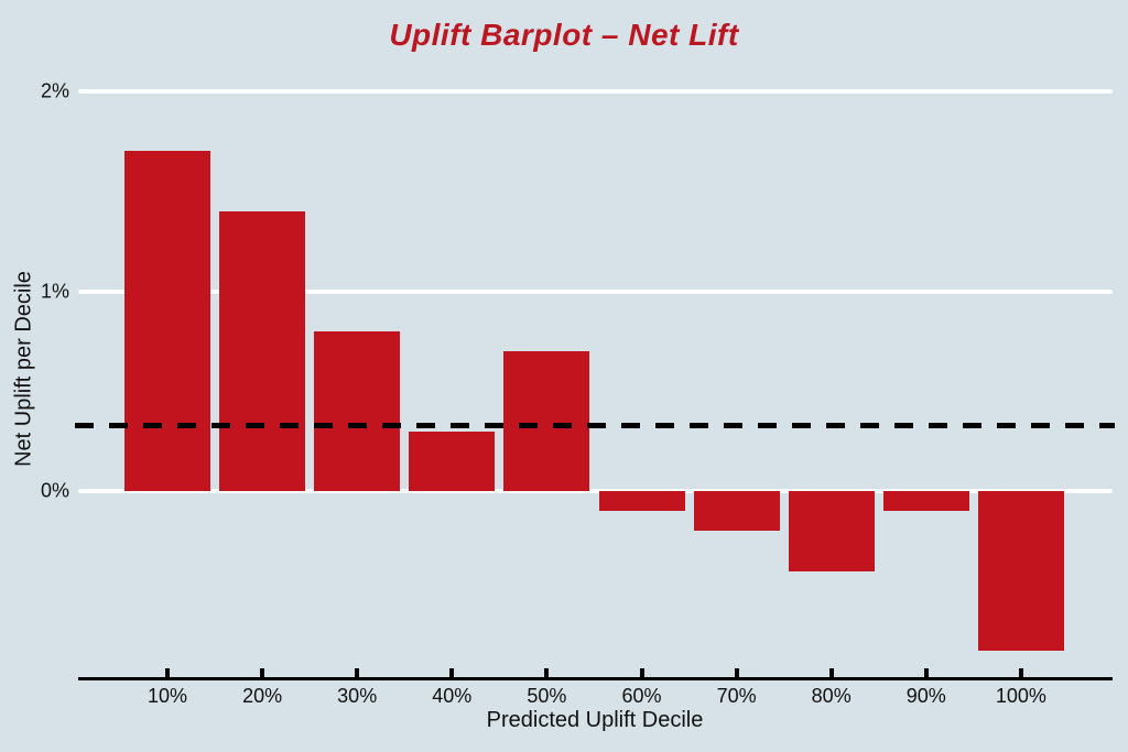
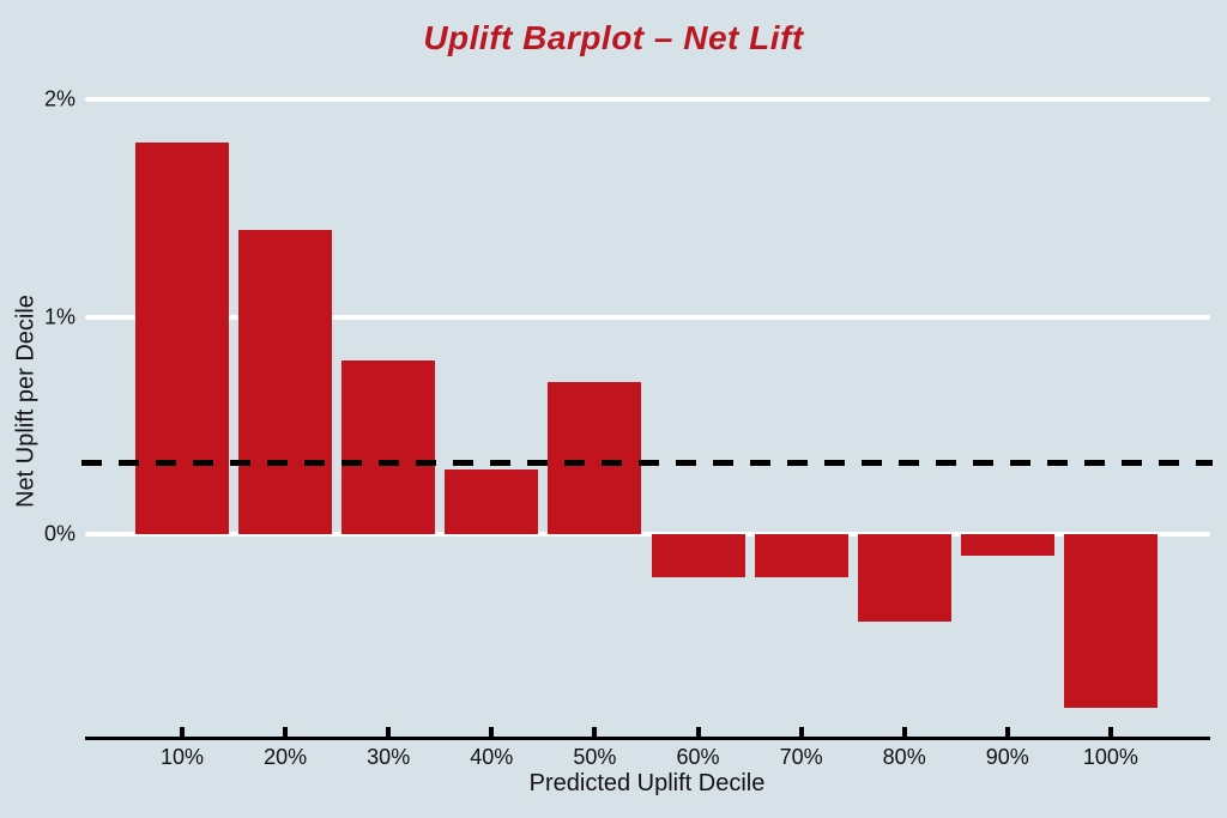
10%: 1.7% -> 1.8%
60%: -0.1% -> -0.2%
